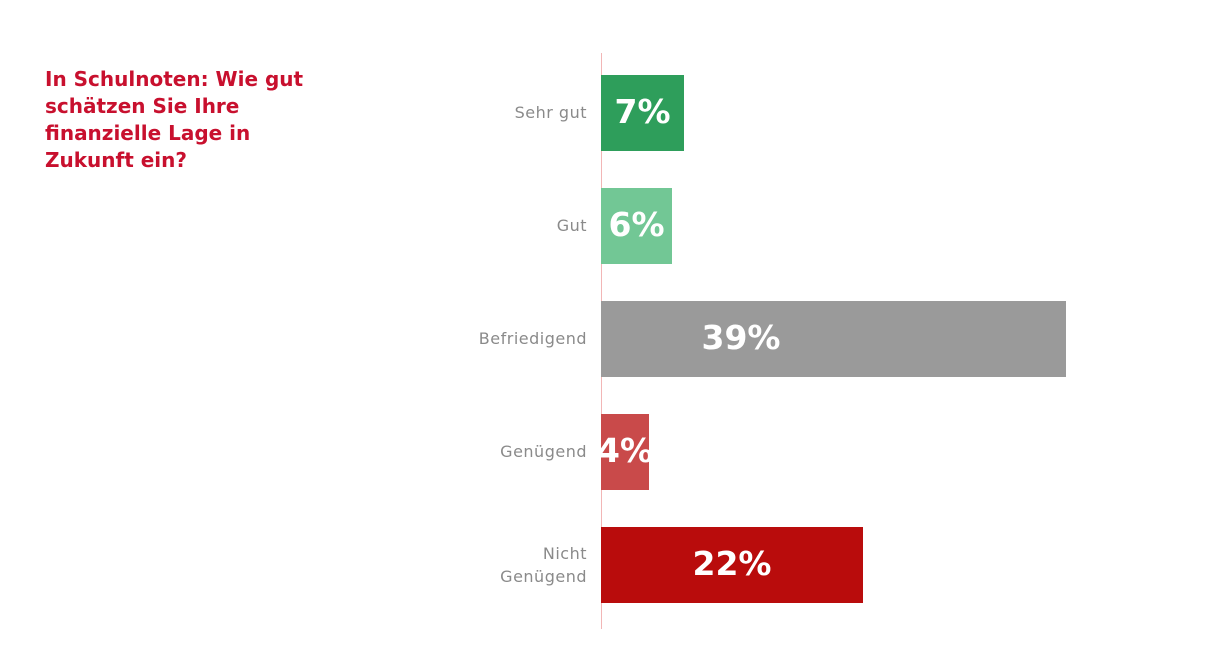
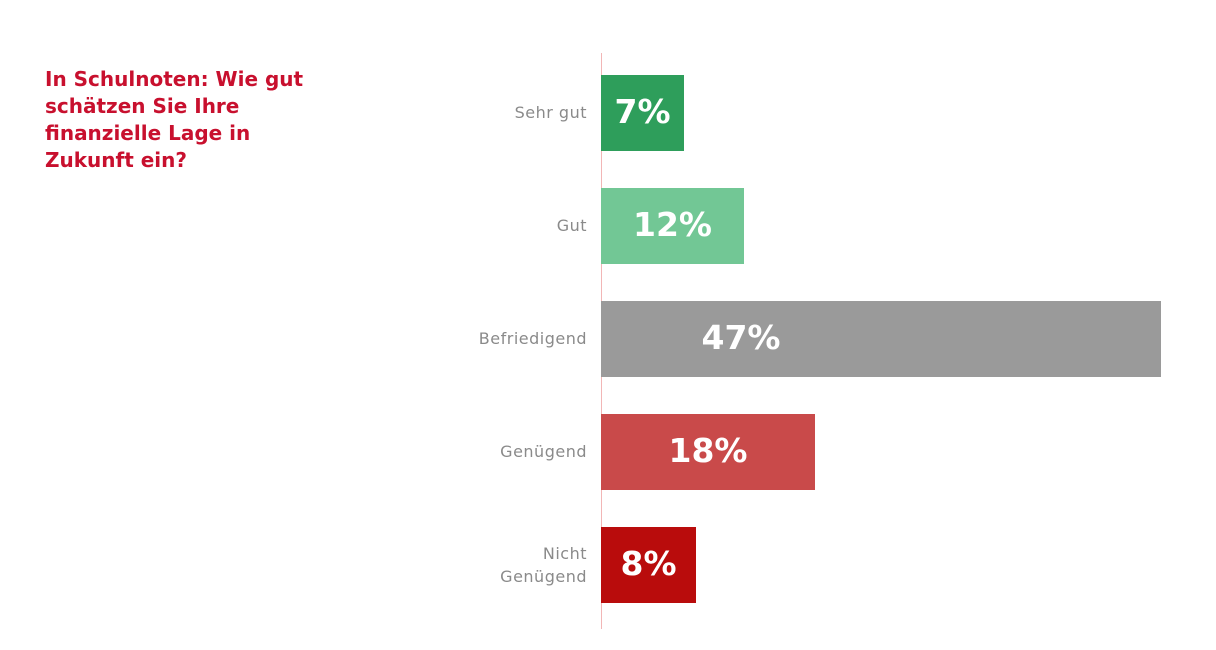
Gut: 6% -> 12%
Befriedigend: 39% -> 47%
Genügend: 4% -> 18%
Nicht Genügend: 22% -> 8%
